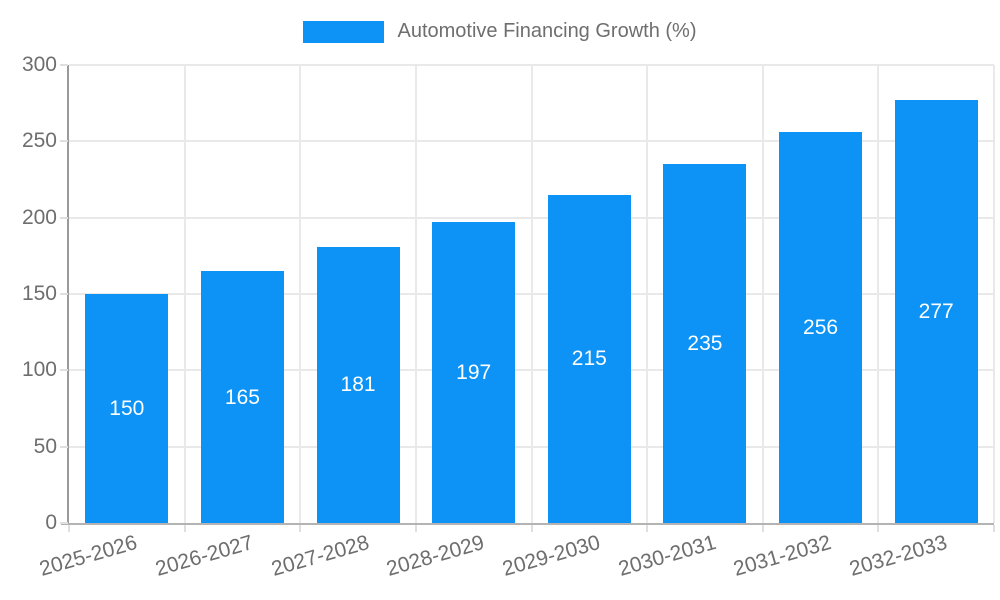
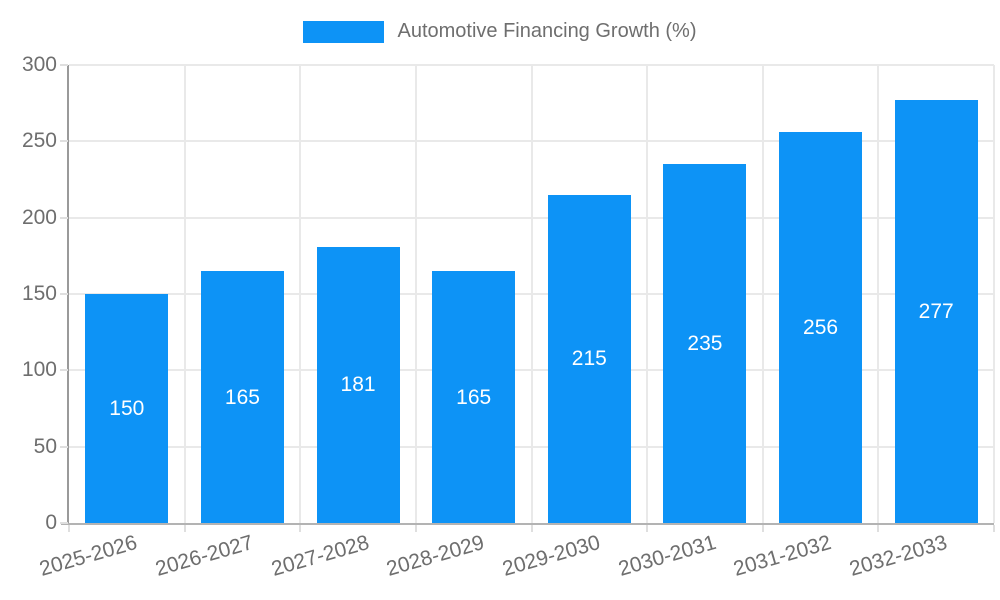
2028-2029: 197 -> 165
